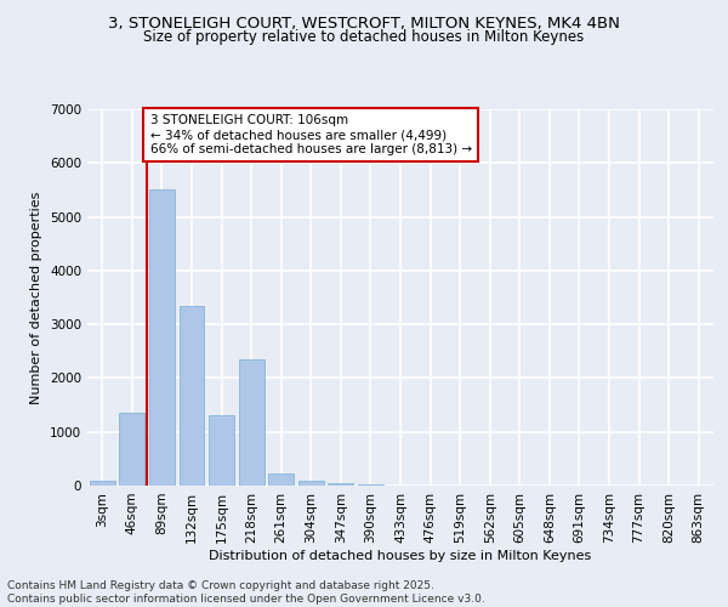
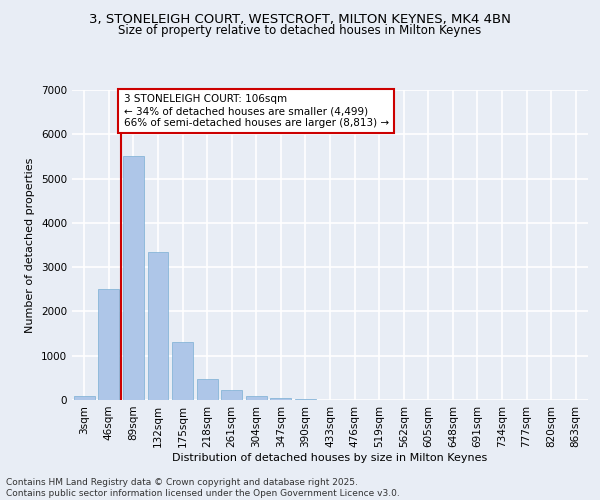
46sqm: 1350 -> 2500
218sqm: 2350 -> 480
